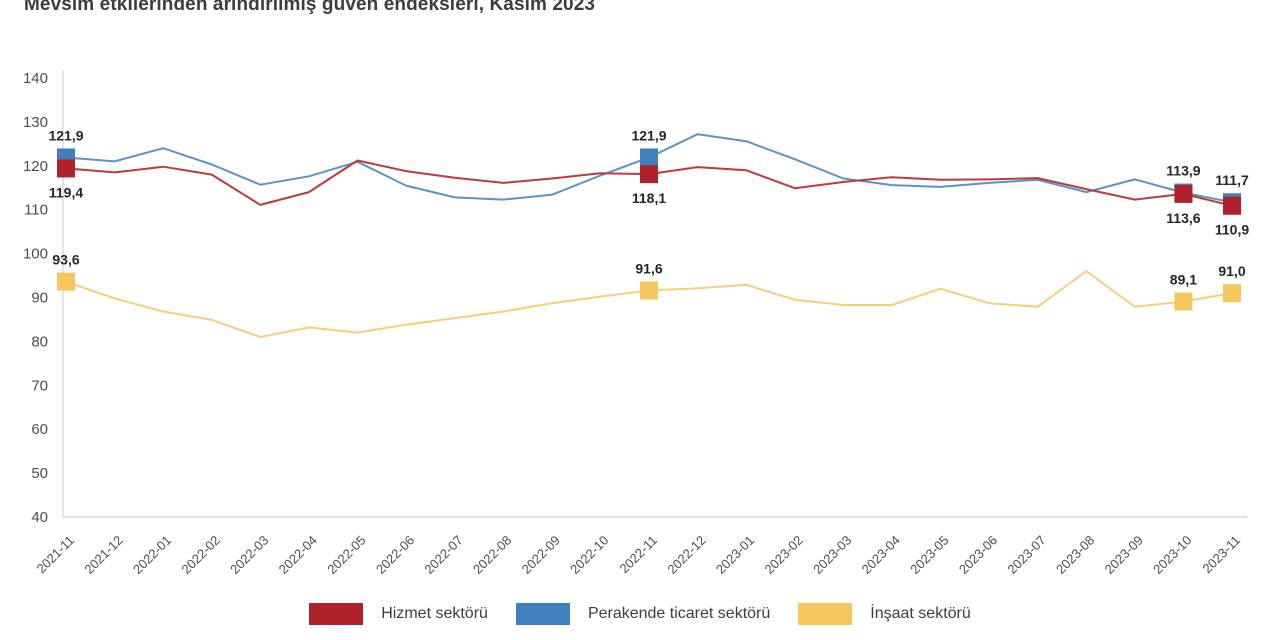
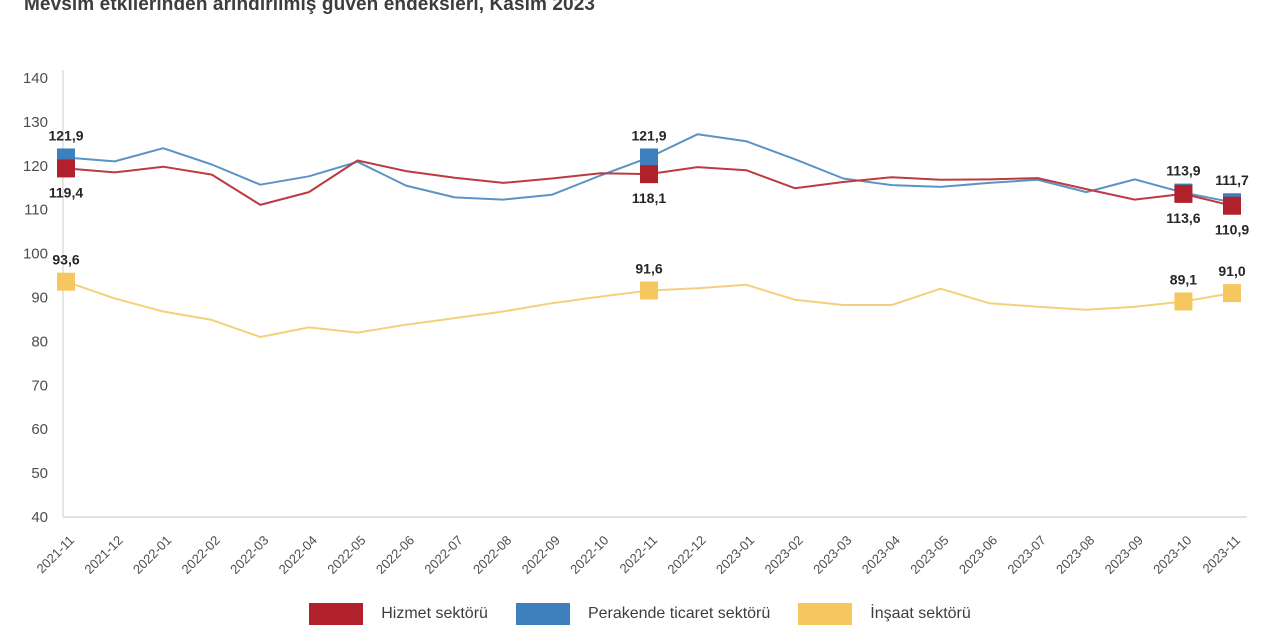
İnşaat sektörü/2023-08: 96 -> 87
